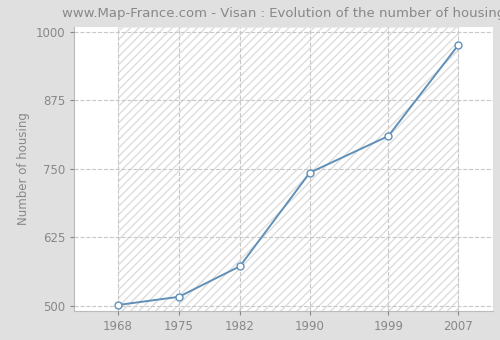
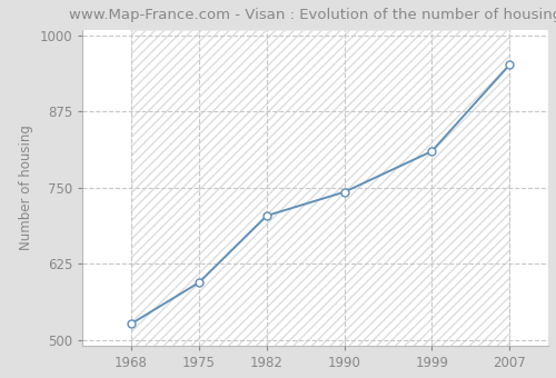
1968: 501 -> 526
1975: 516 -> 594
1982: 572 -> 704
2007: 976 -> 952
